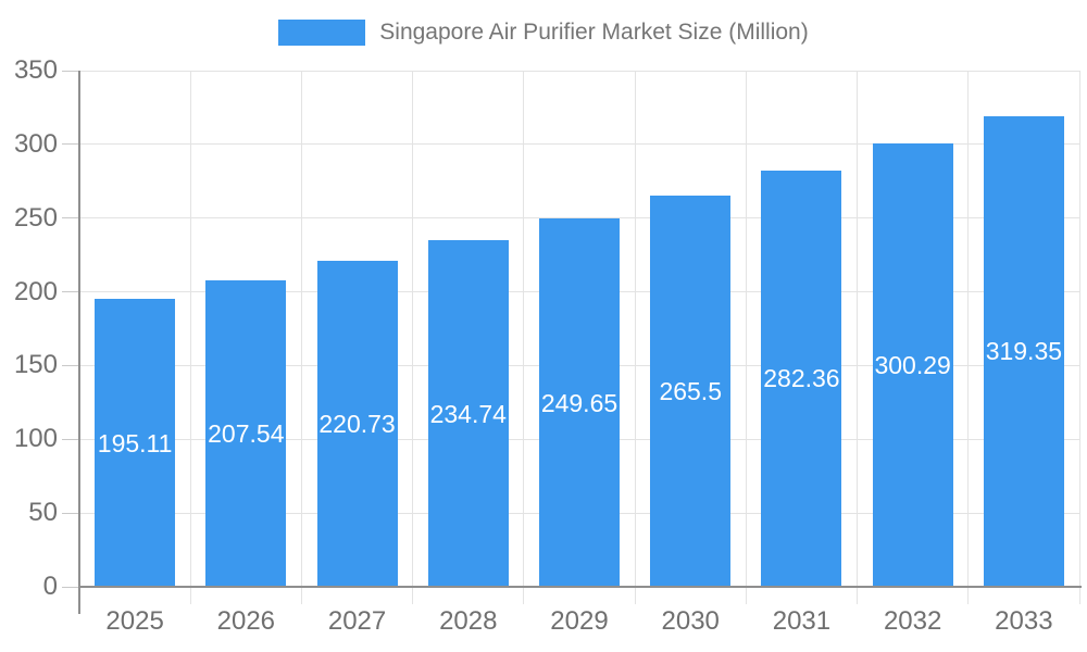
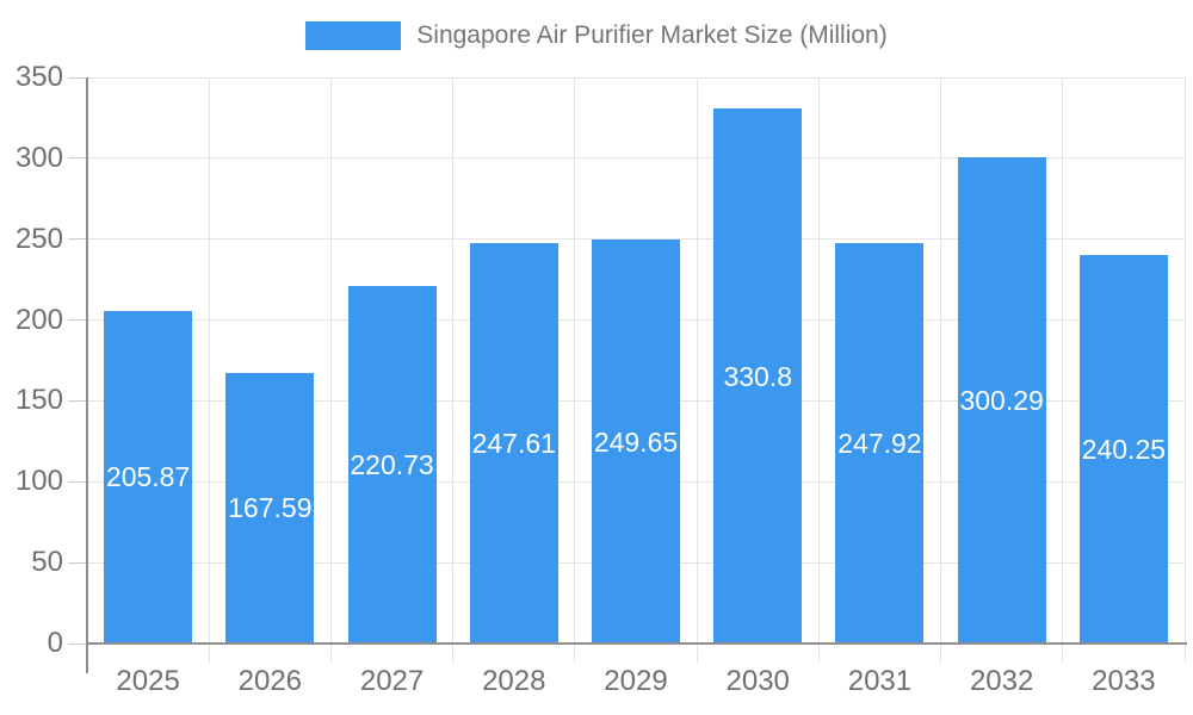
2025: 195.11 -> 205.87
2026: 207.54 -> 167.59
2028: 234.74 -> 247.61
2030: 265.5 -> 330.8
2031: 282.36 -> 247.92
2033: 319.35 -> 240.25
